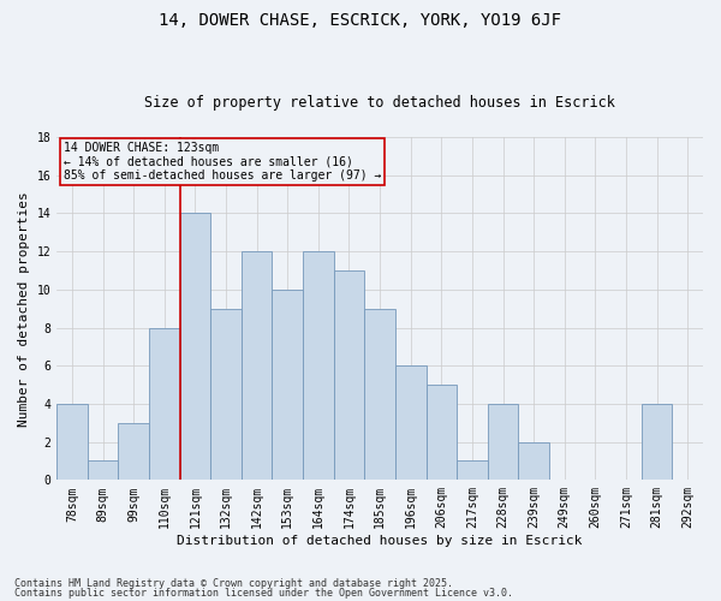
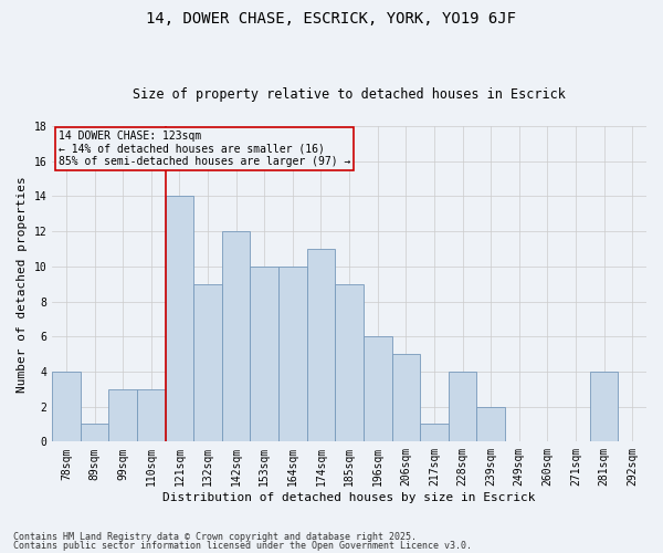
110sqm: 8 -> 3
164sqm: 12 -> 10
